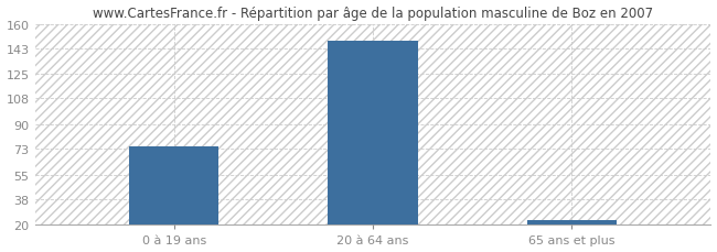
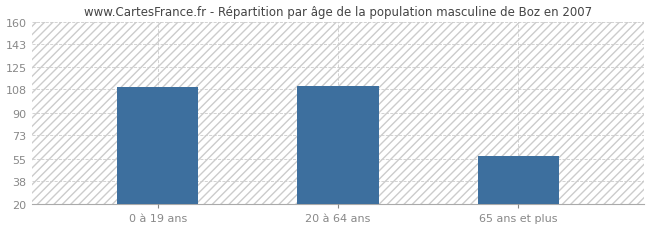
0 à 19 ans: 75 -> 110
20 à 64 ans: 148 -> 111
65 ans et plus: 23 -> 57
